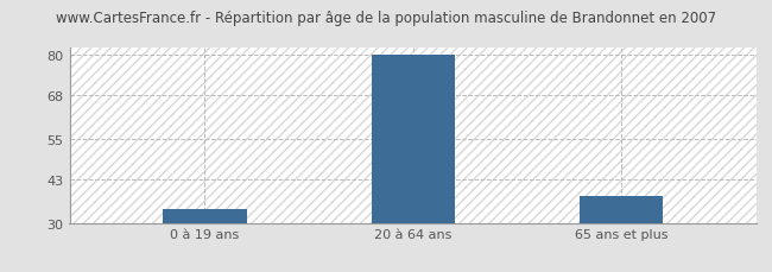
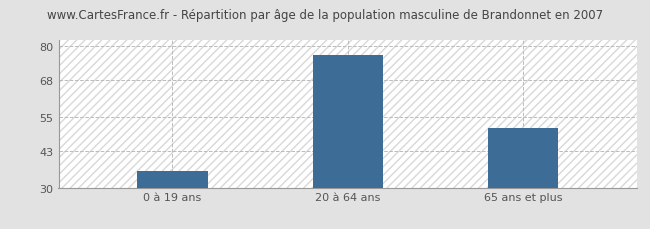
0 à 19 ans: 34 -> 36
20 à 64 ans: 80 -> 77
65 ans et plus: 38 -> 51
